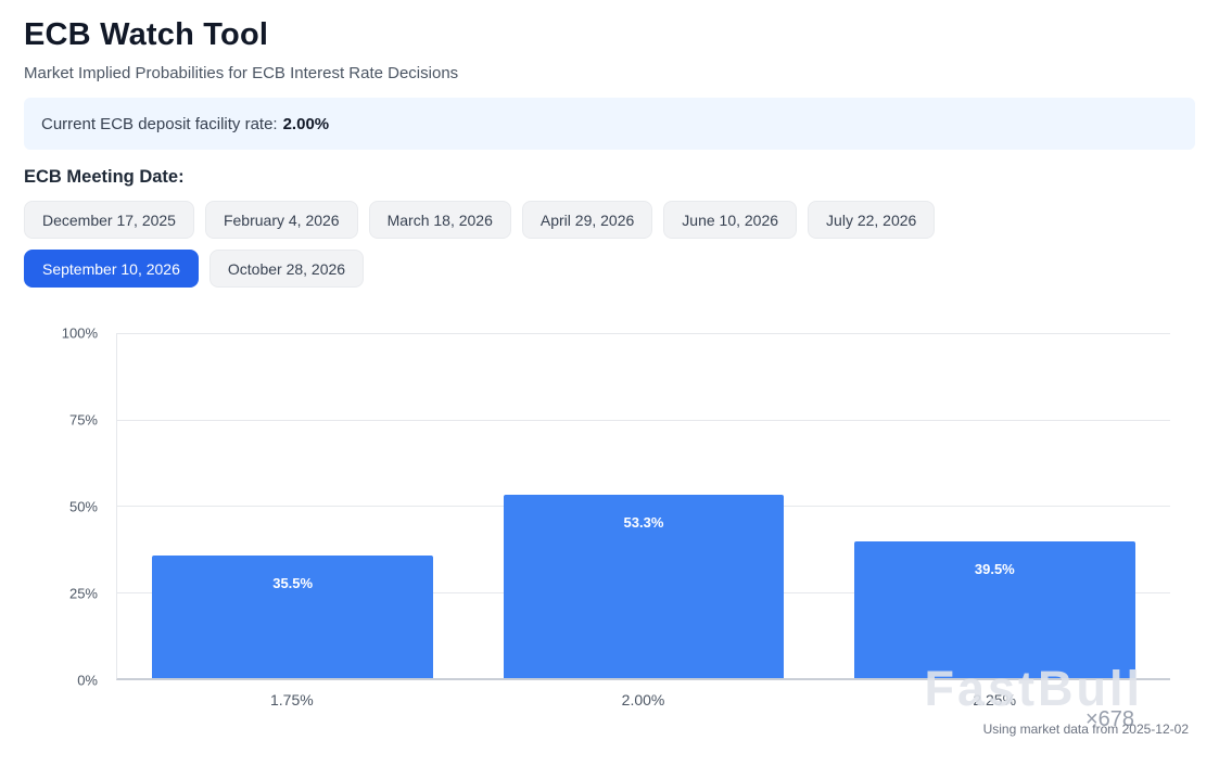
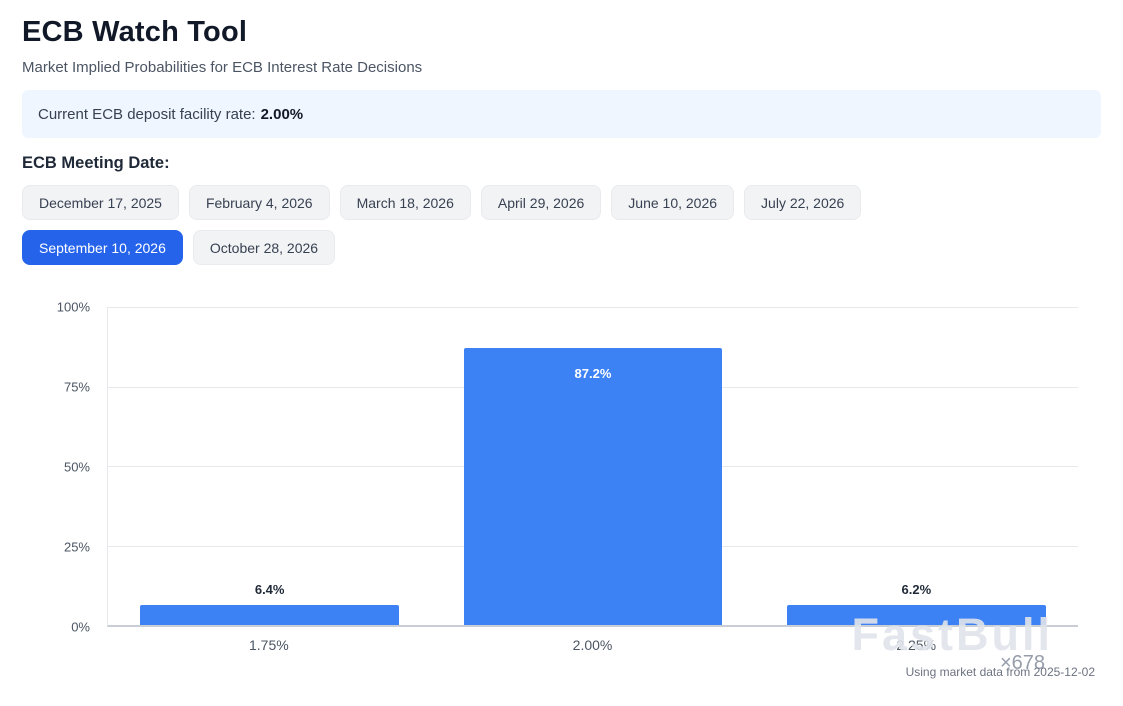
1.75%: 35.5% -> 6.4%
2.00%: 53.3% -> 87.2%
2.25%: 39.5% -> 6.2%
